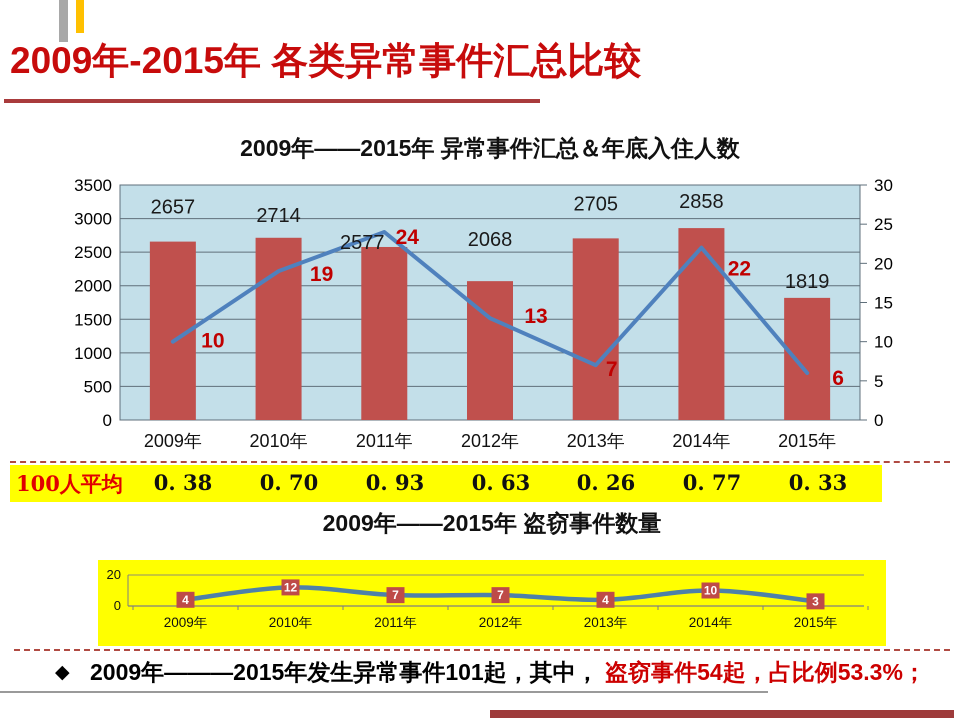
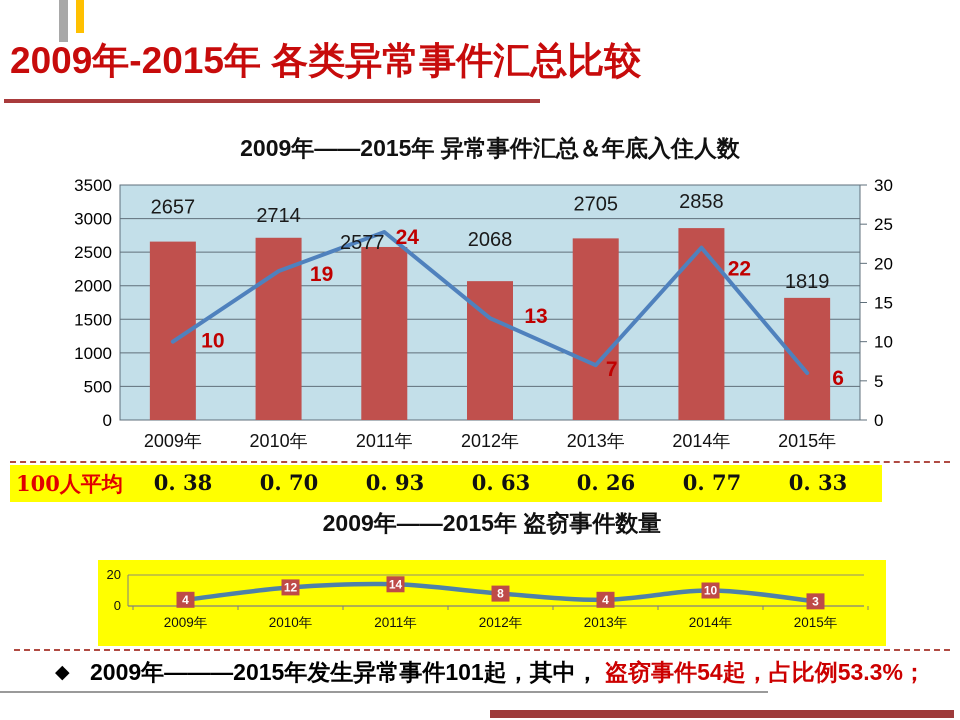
2009年——2015年 盗窃事件数量/2011年: 7 -> 14
2009年——2015年 盗窃事件数量/2012年: 7 -> 8
